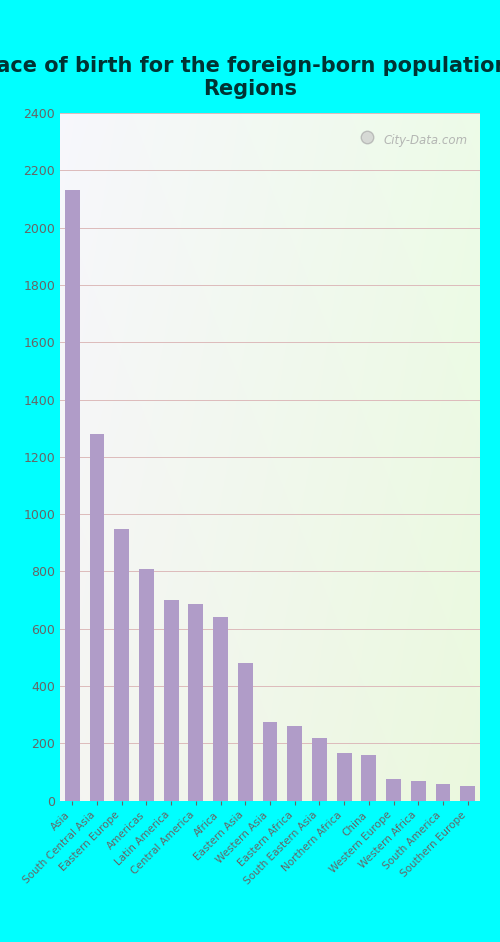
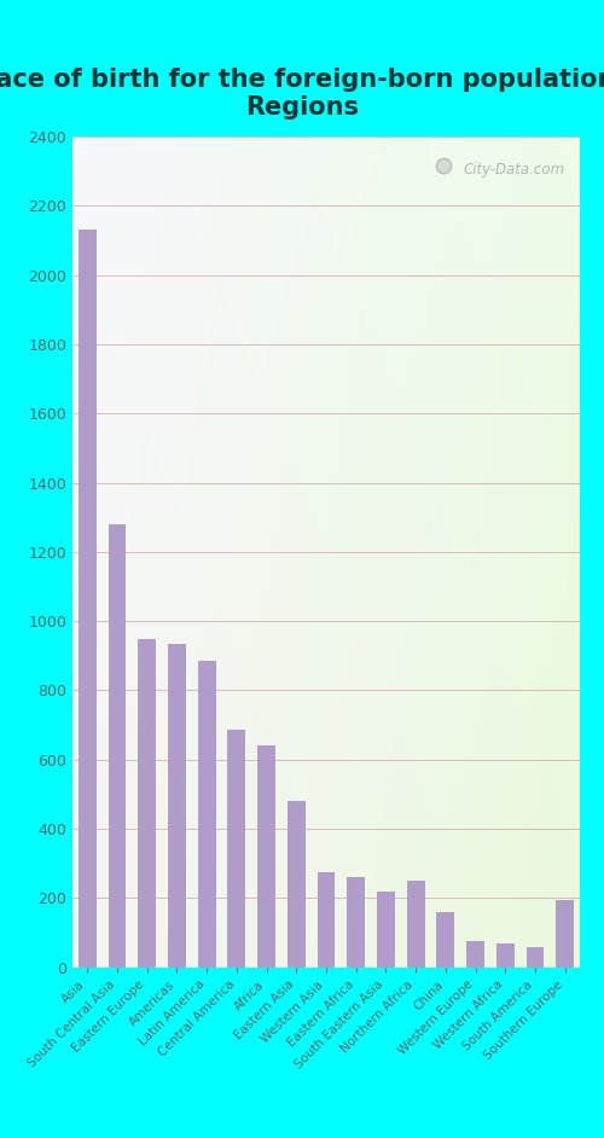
Americas: 810 -> 935
Latin America: 700 -> 885
Northern Africa: 165 -> 250
Southern Europe: 50 -> 195
